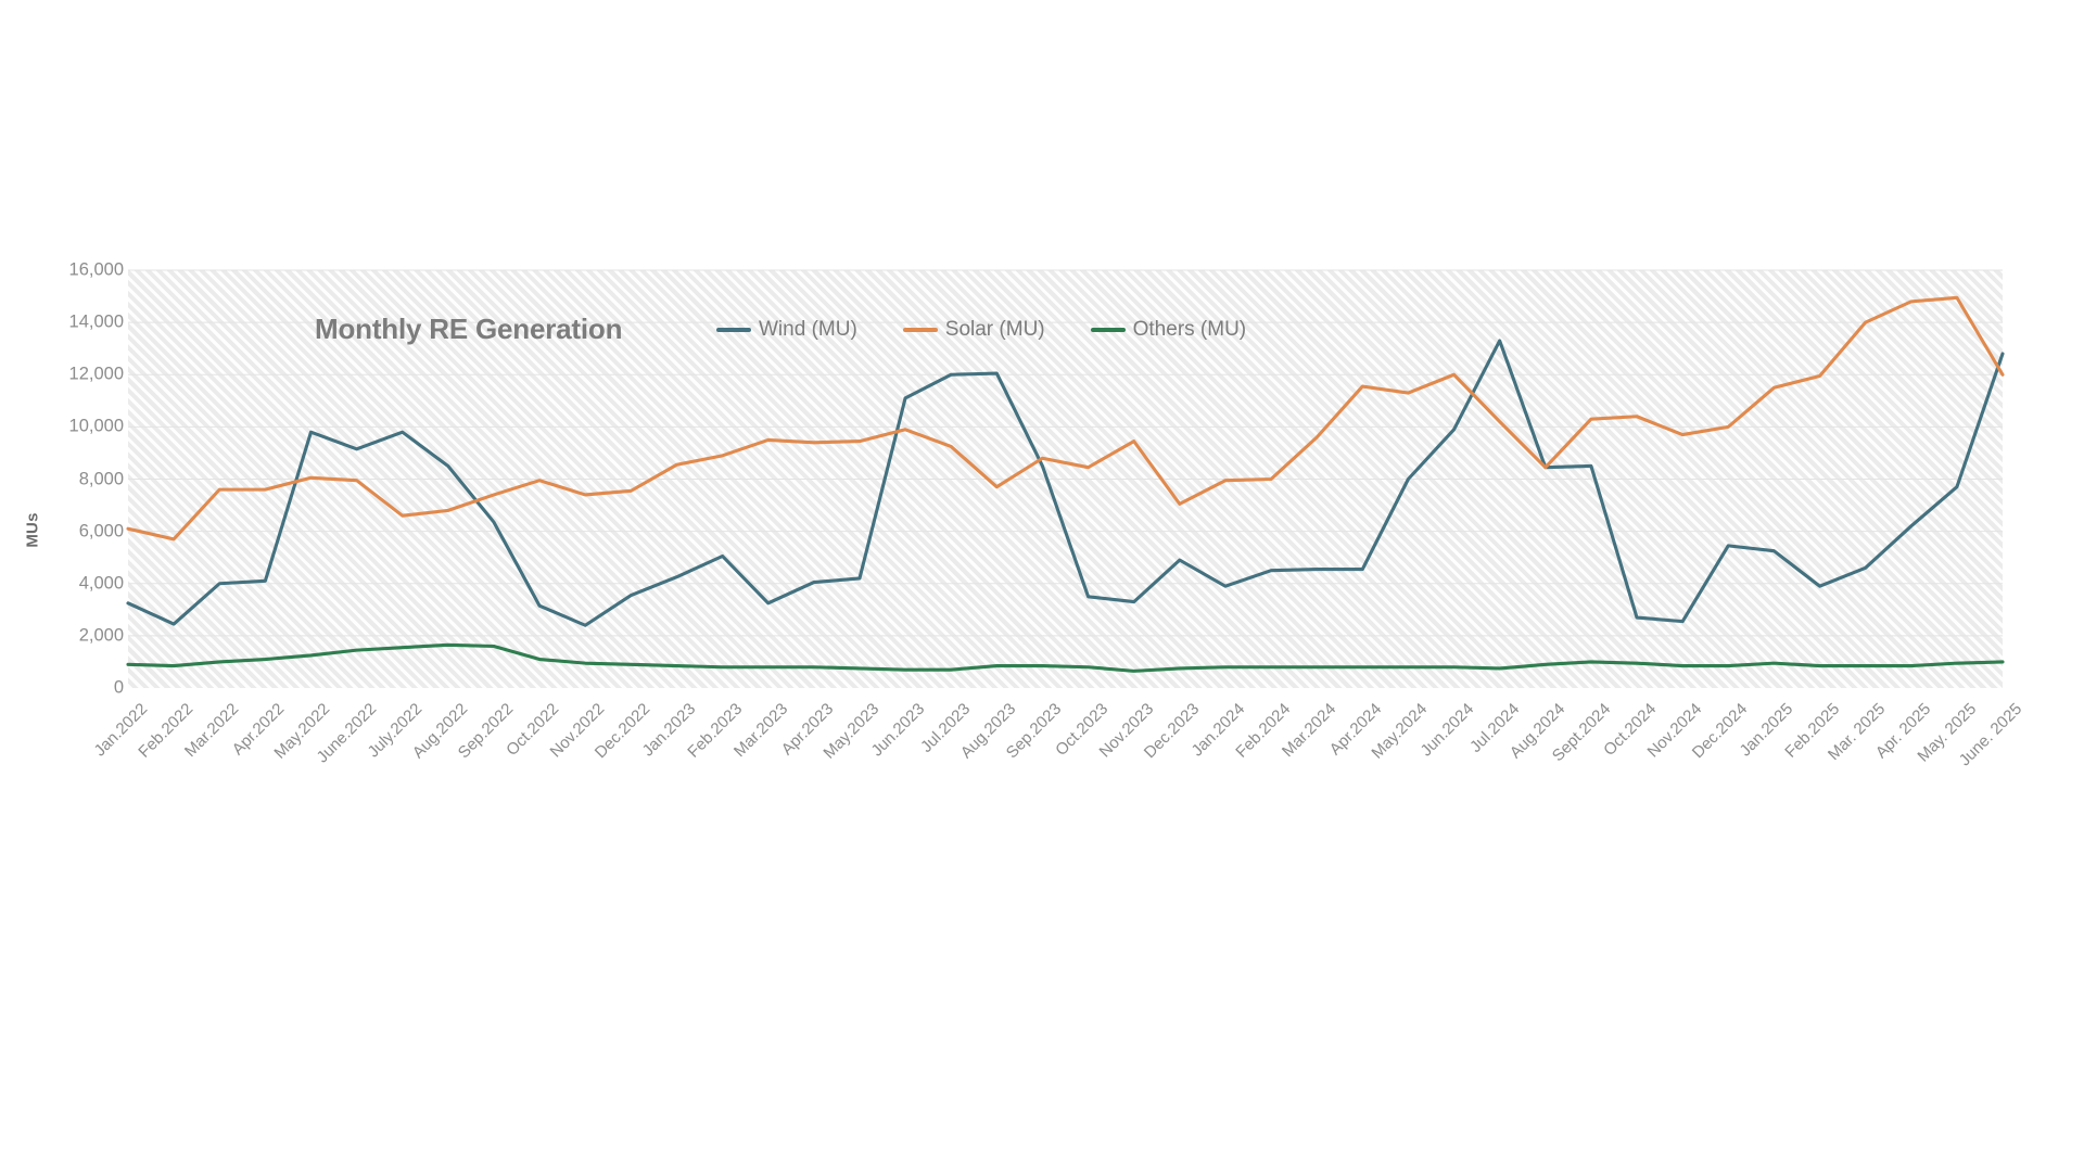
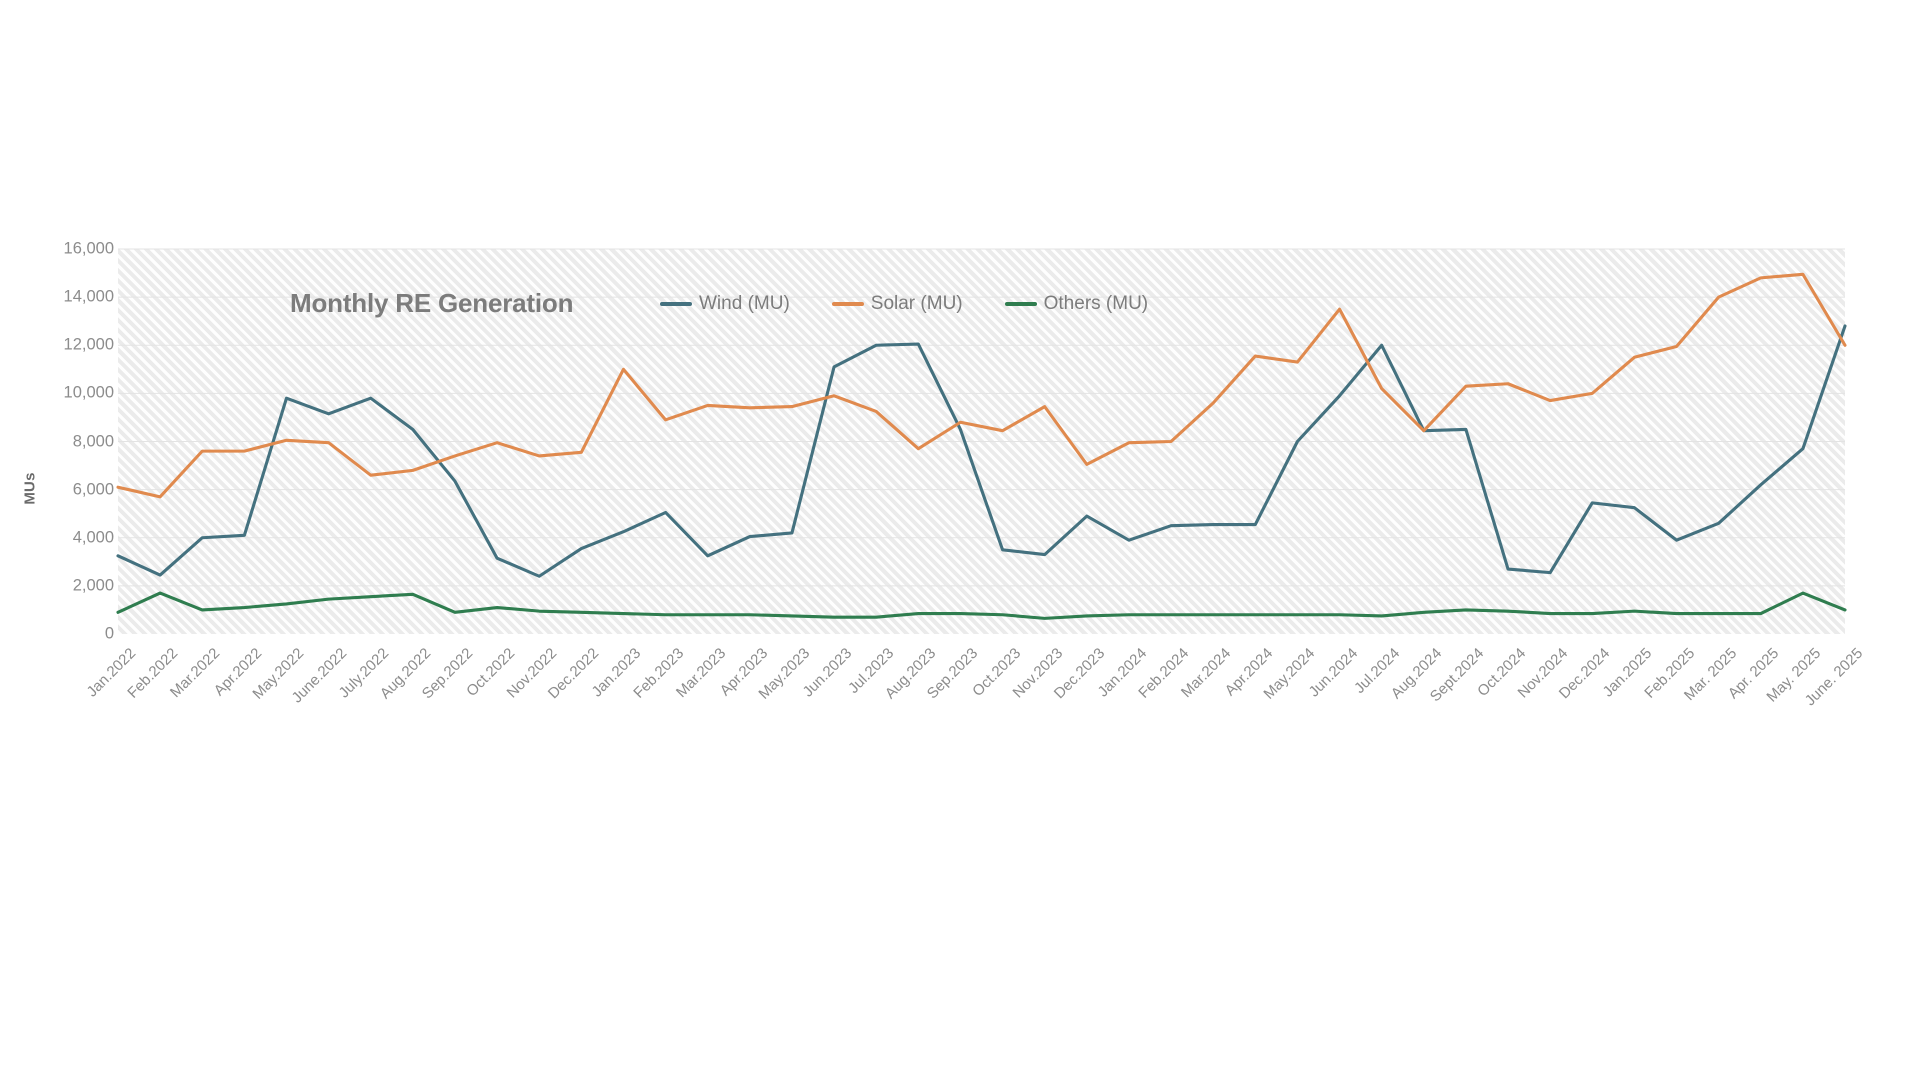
Others (MU)/Feb.2022: 800 -> 1700
Others (MU)/Sep.2022: 1600 -> 900
Solar (MU)/Jan.2023: 8600 -> 11000
Solar (MU)/Jun.2024: 12000 -> 13500
Wind (MU)/Jul.2024: 13300 -> 12000
Others (MU)/May. 2025: 1000 -> 1700
